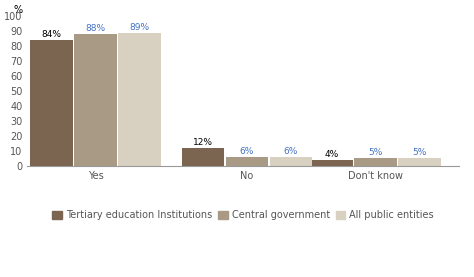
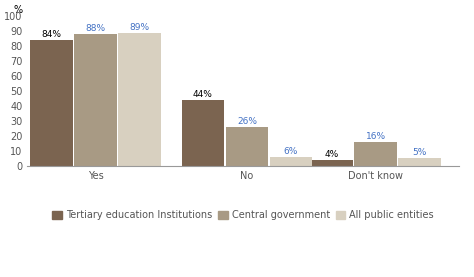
Tertiary education Institutions/No: 12% -> 44%
Central government/No: 6% -> 26%
Central government/Don't know: 5% -> 16%
